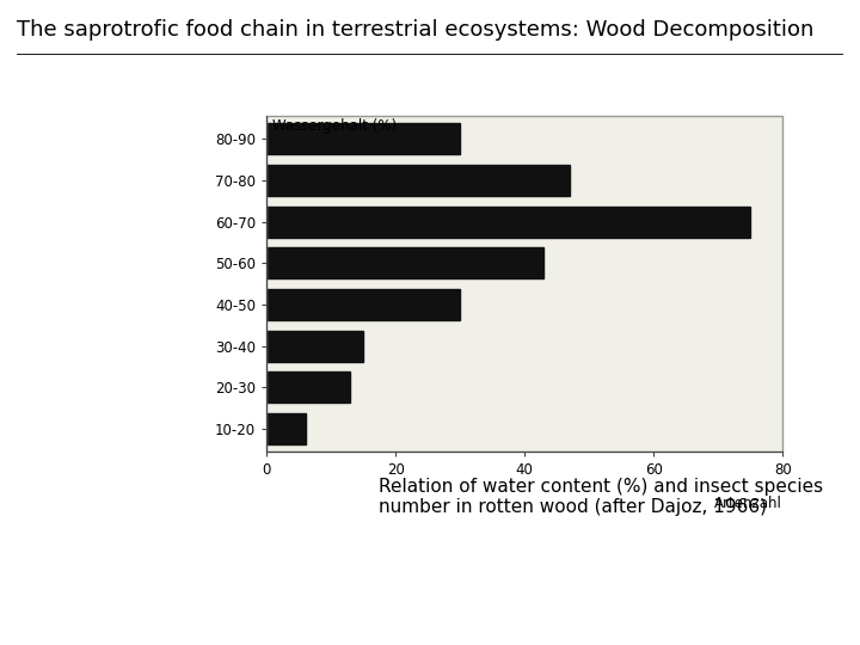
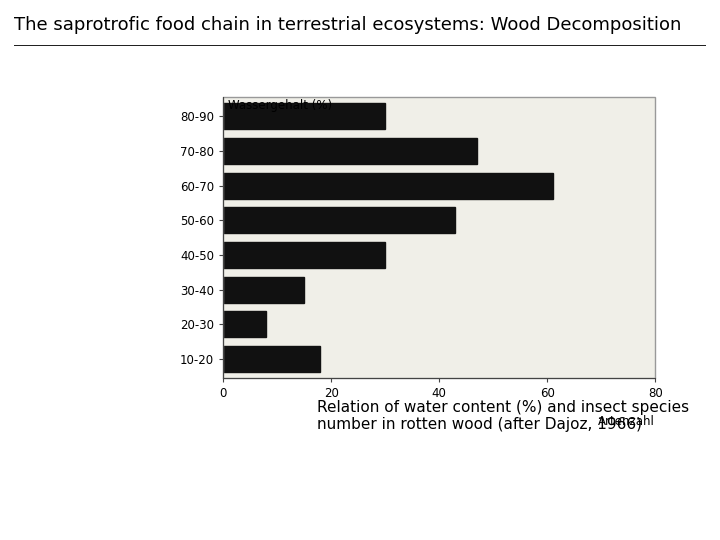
60-70: 75 -> 61
20-30: 13 -> 8
10-20: 6 -> 18
